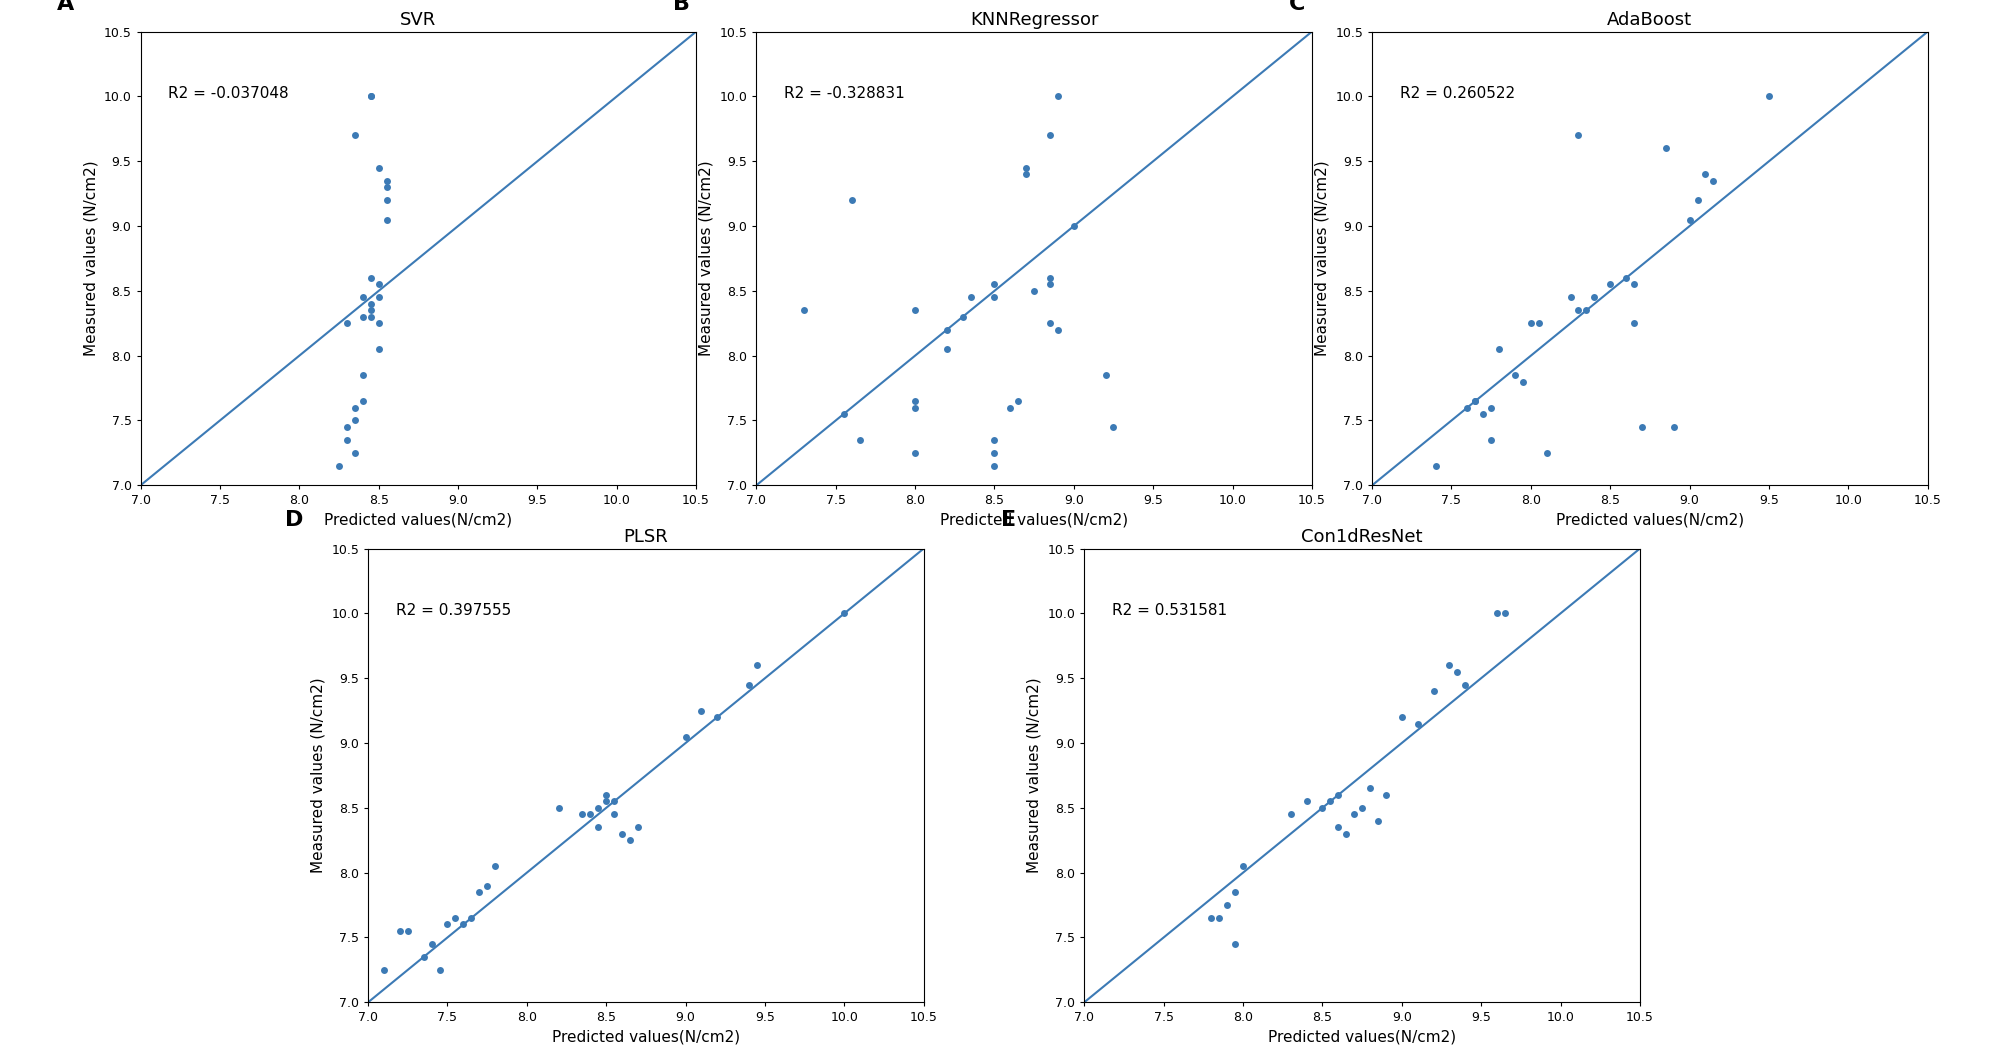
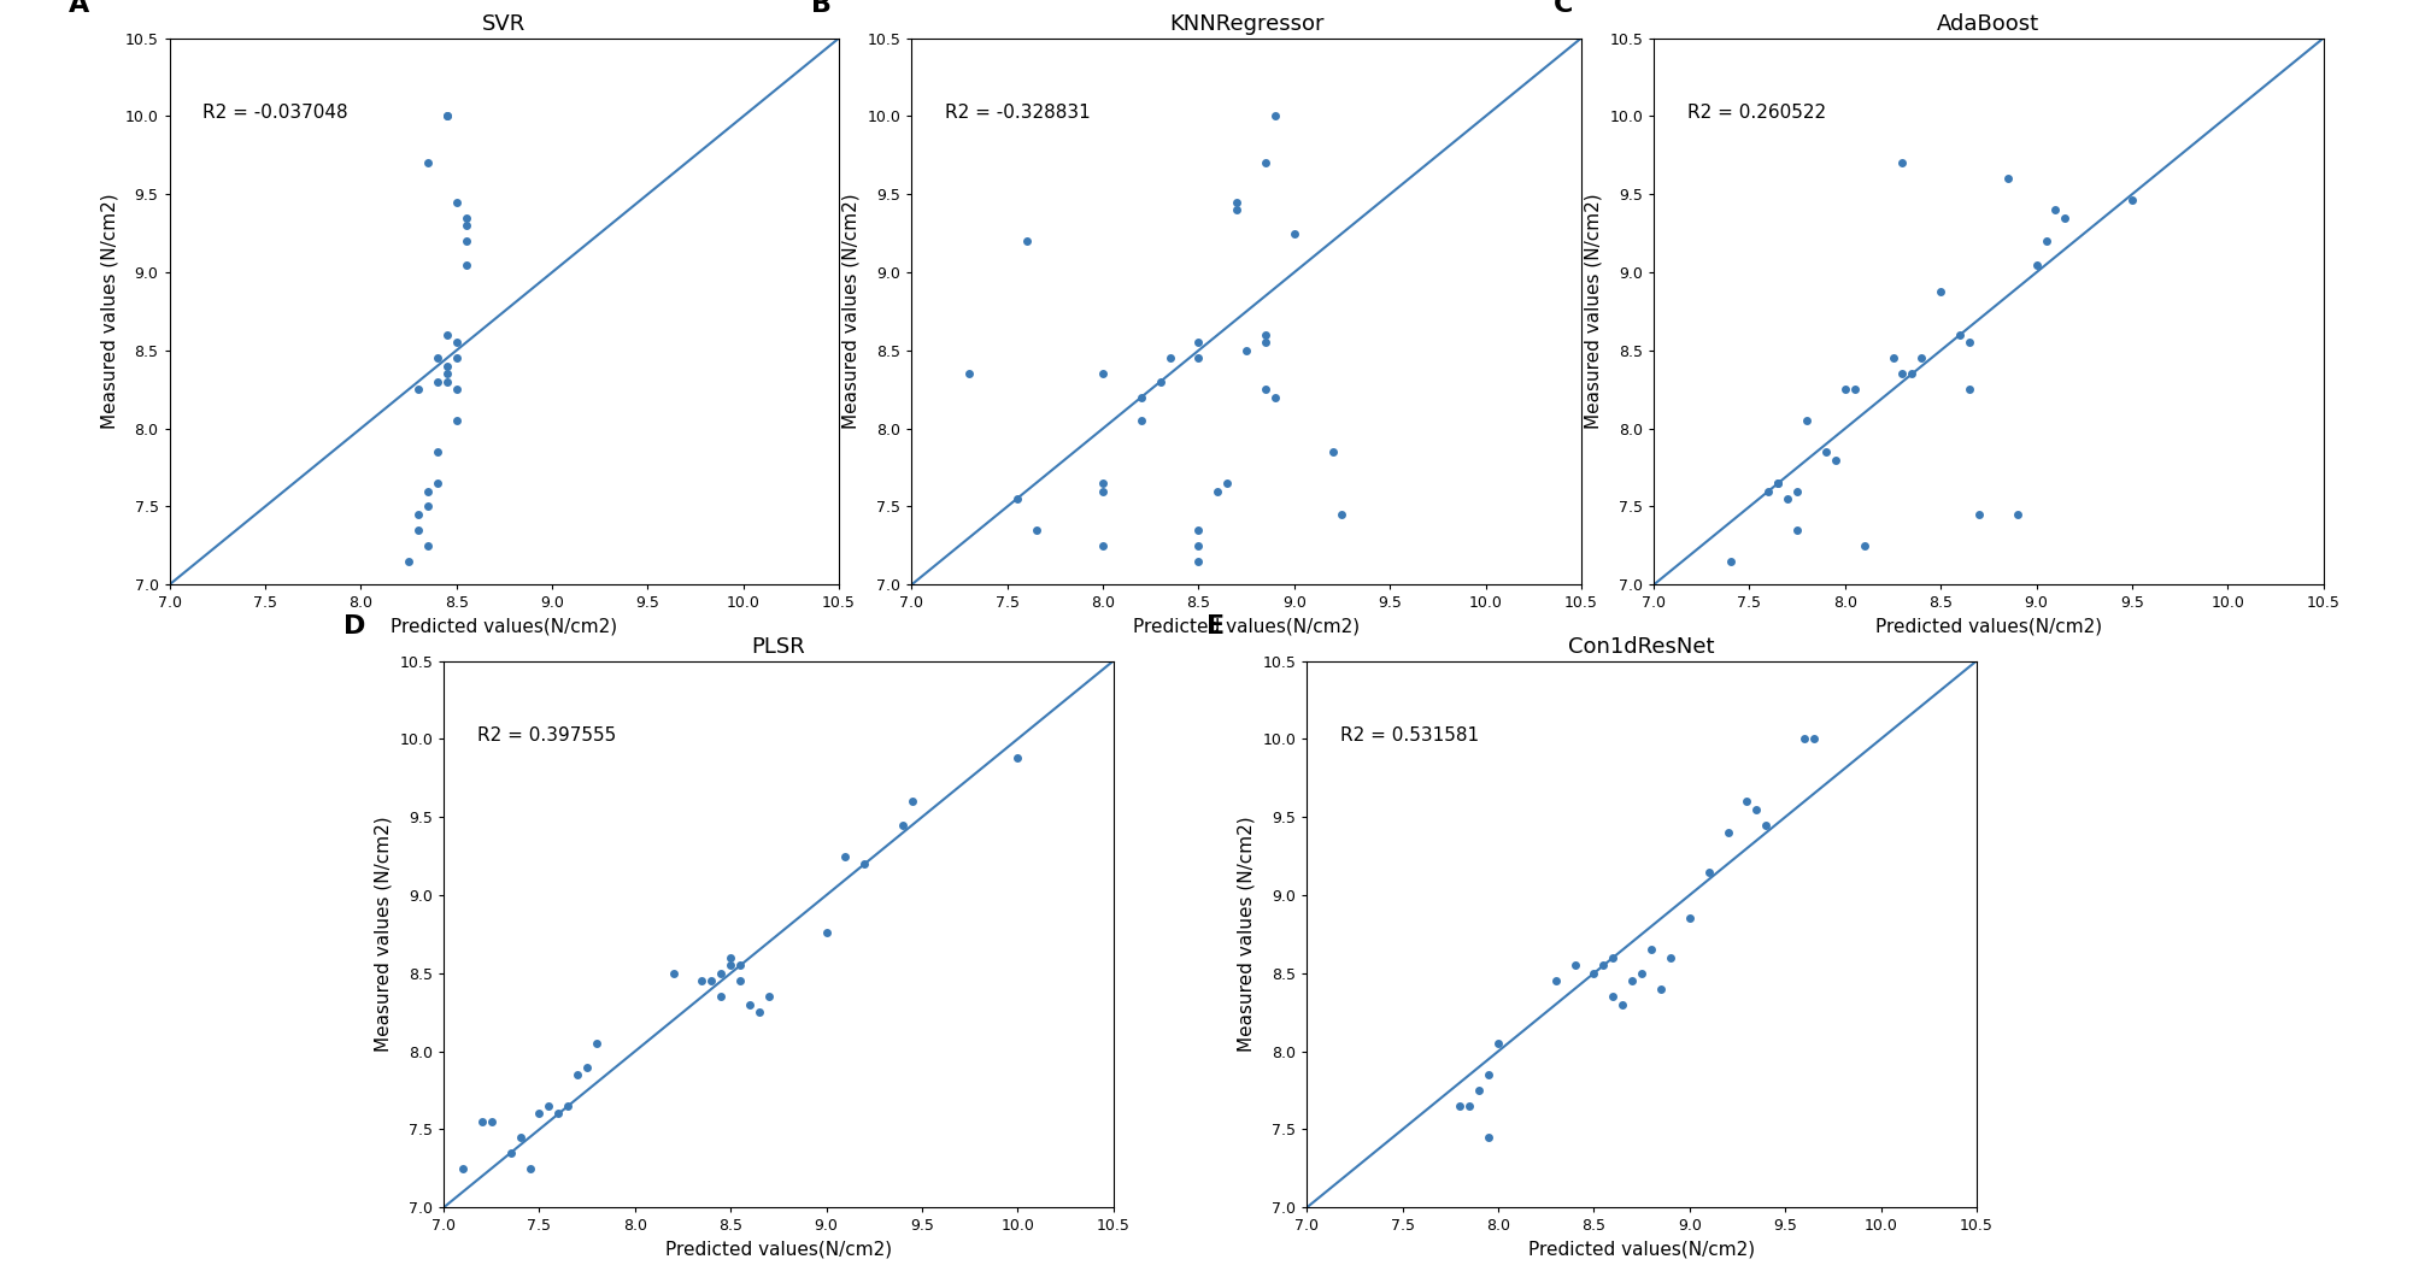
KNNRegressor/9.0: 9.00 -> 9.25
AdaBoost/8.5: 8.55 -> 8.88
AdaBoost/9.5: 10.00 -> 9.46
PLSR/9.0: 9.05 -> 8.76
PLSR/10.0: 10.00 -> 9.88
Con1dResNet/9.0: 9.20 -> 8.85
